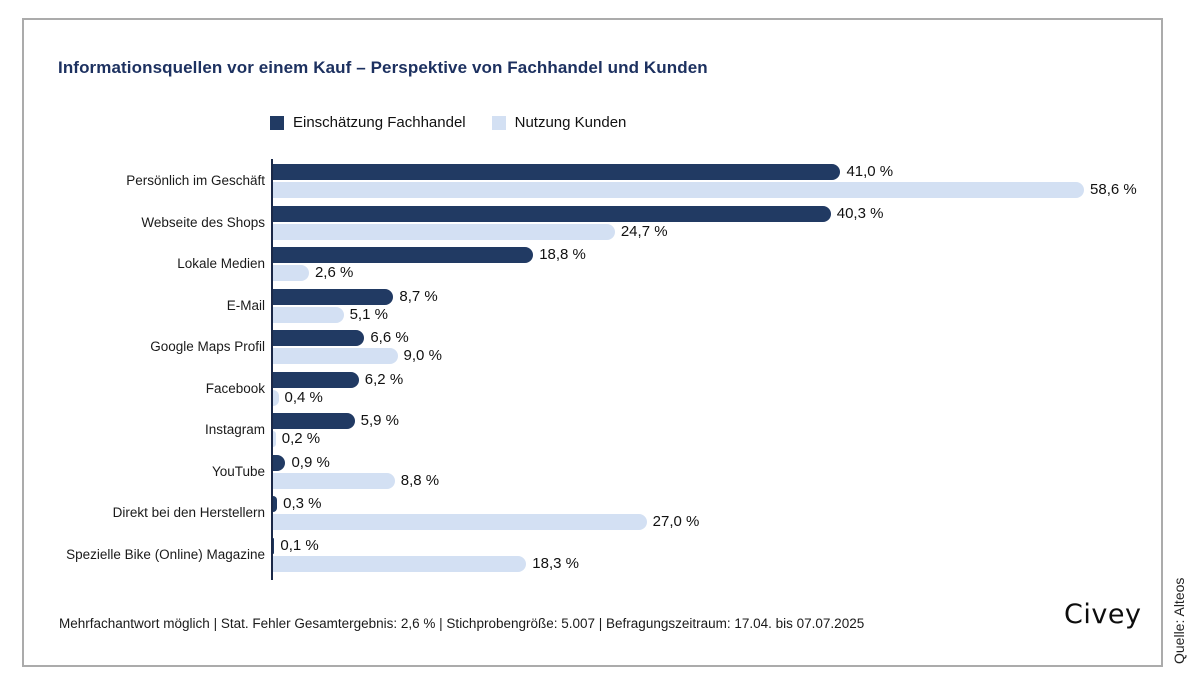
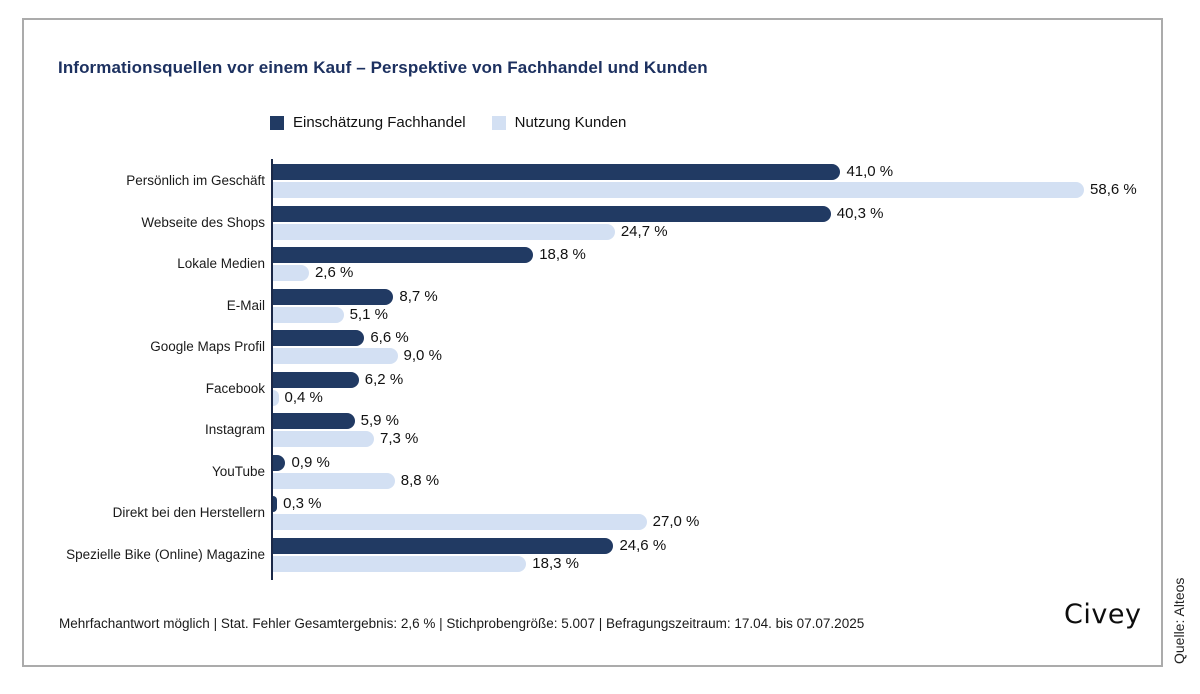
Nutzung Kunden/Instagram: 0,2 -> 7,3
Einschätzung Fachhandel/Spezielle Bike (Online) Magazine: 0,1 -> 24,6
